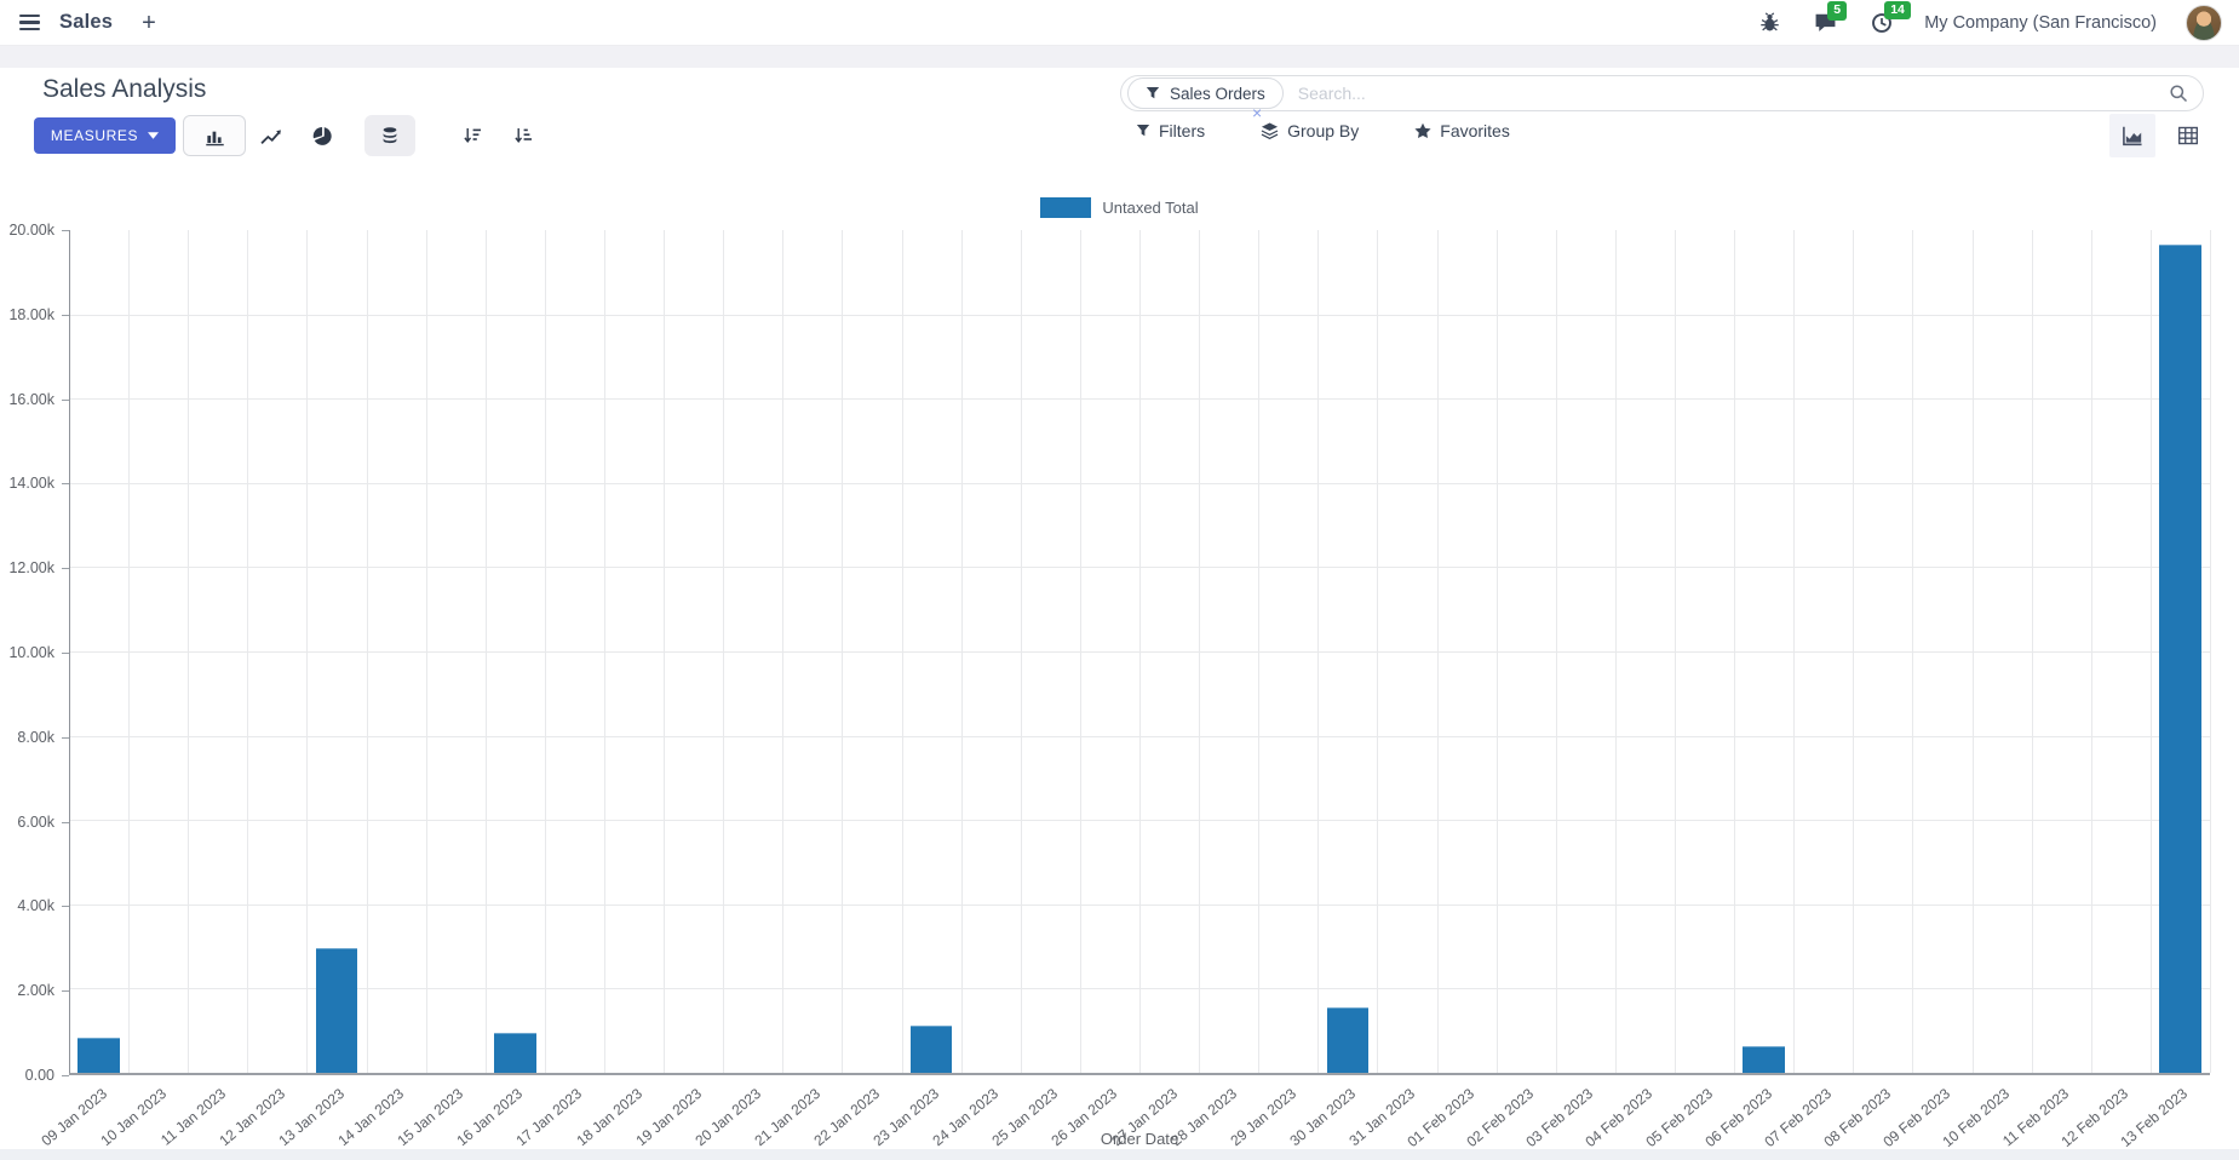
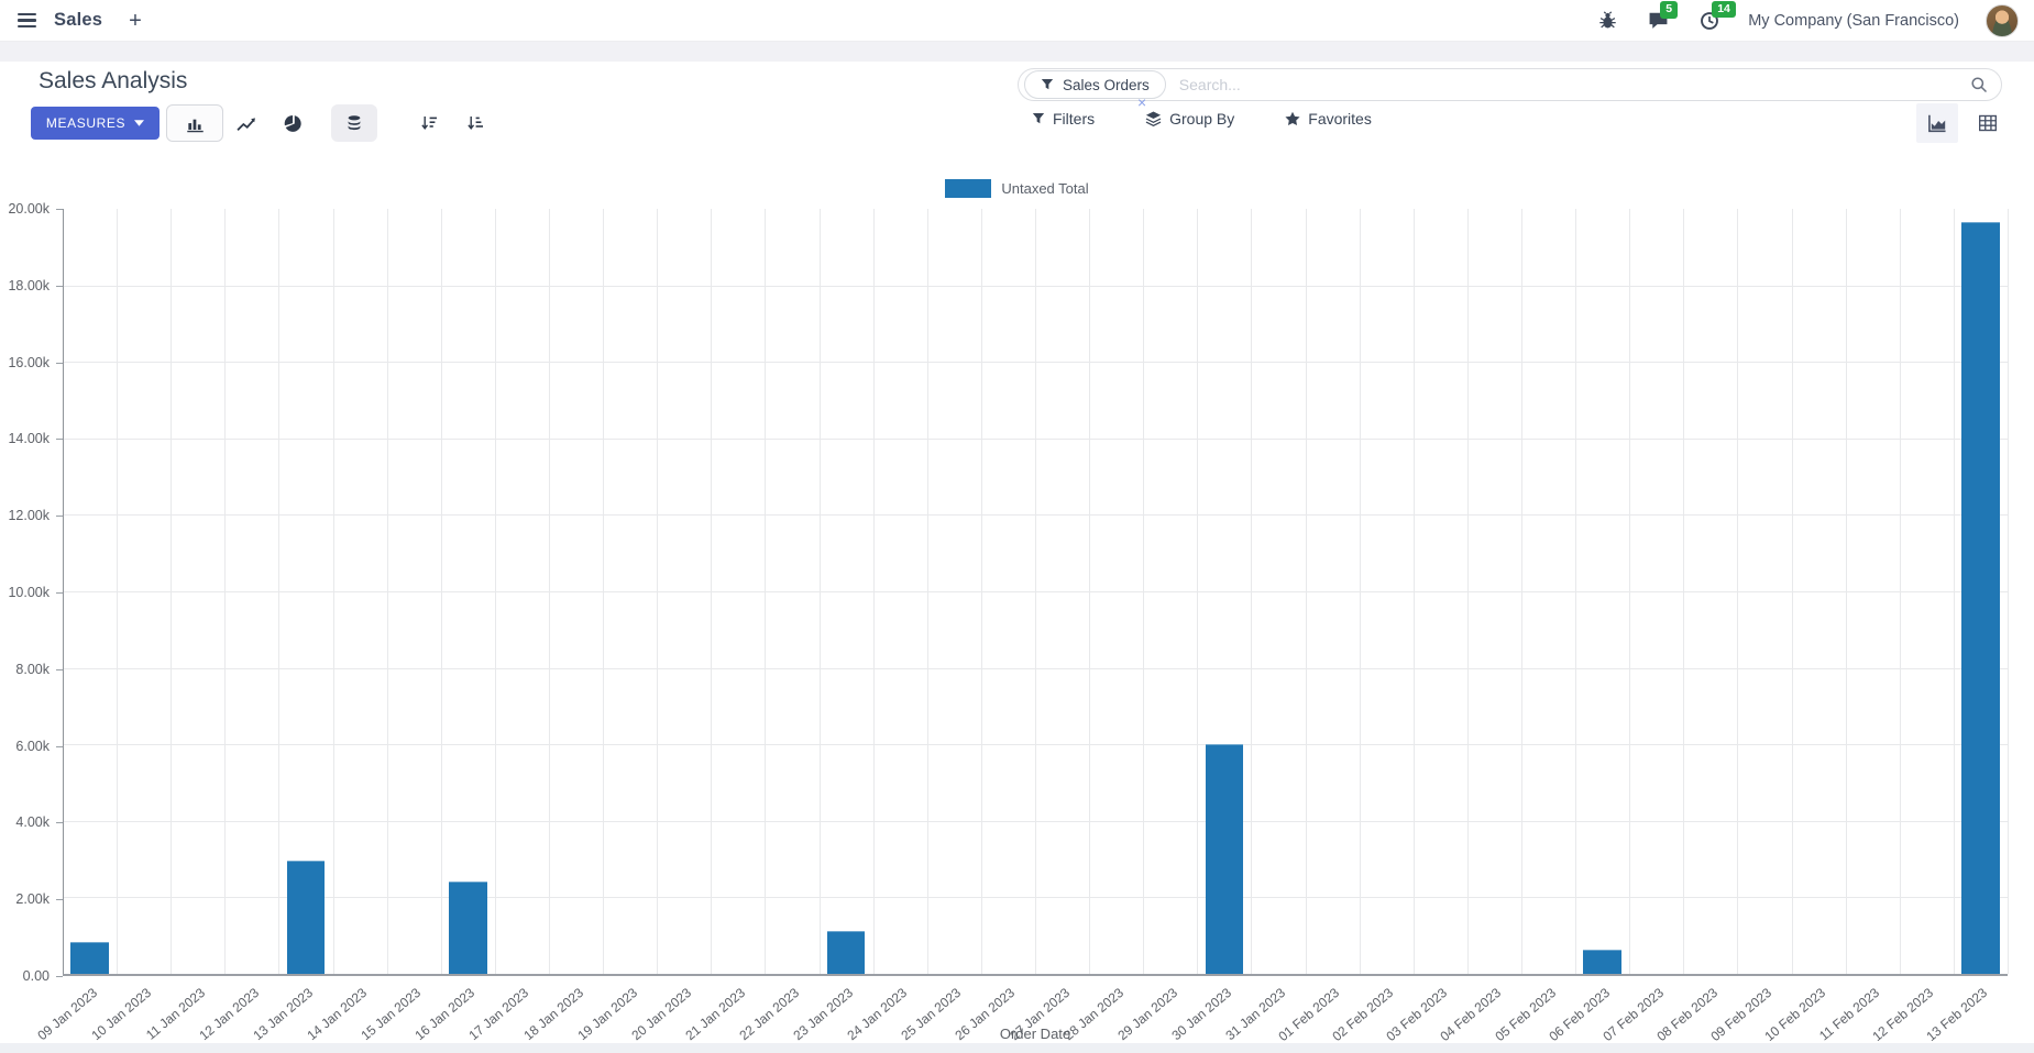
16 Jan 2023: 1.0k -> 2.4k
30 Jan 2023: 1.6k -> 6.0k
